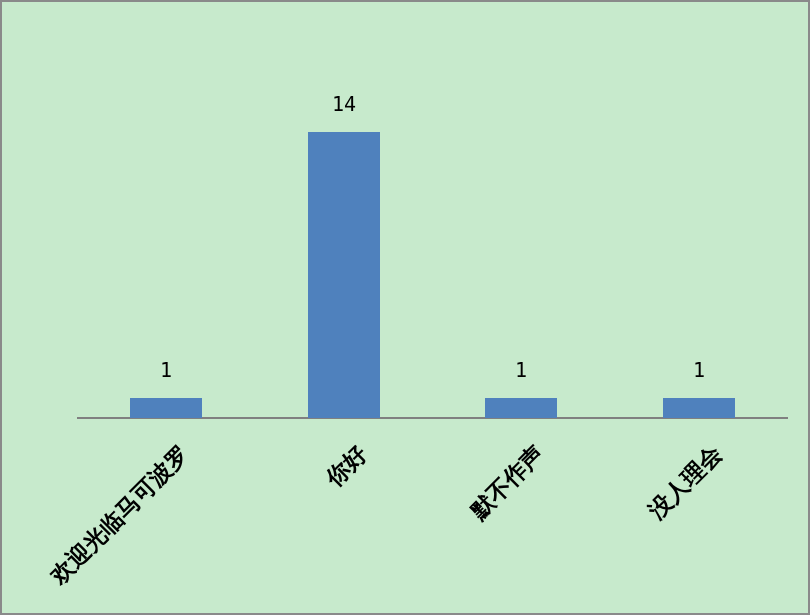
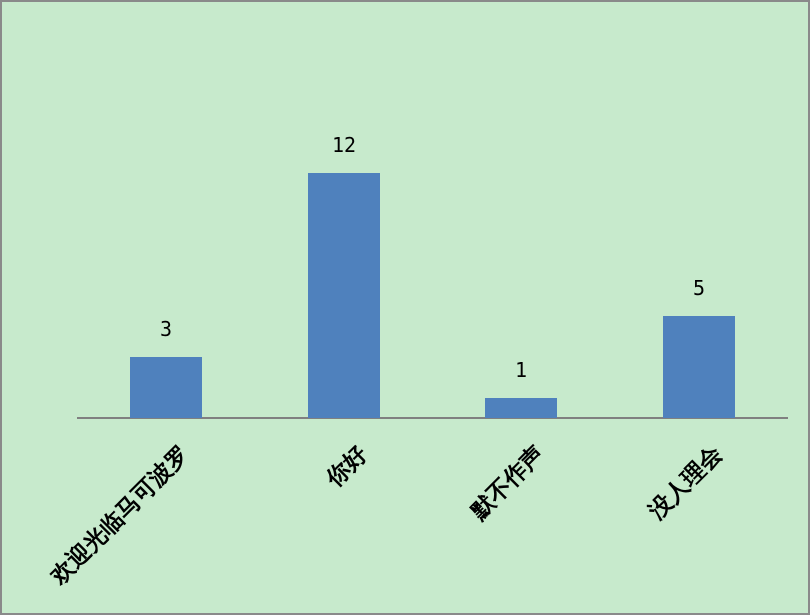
欢迎光临马可波罗: 1 -> 3
你好: 14 -> 12
没人理会: 1 -> 5
